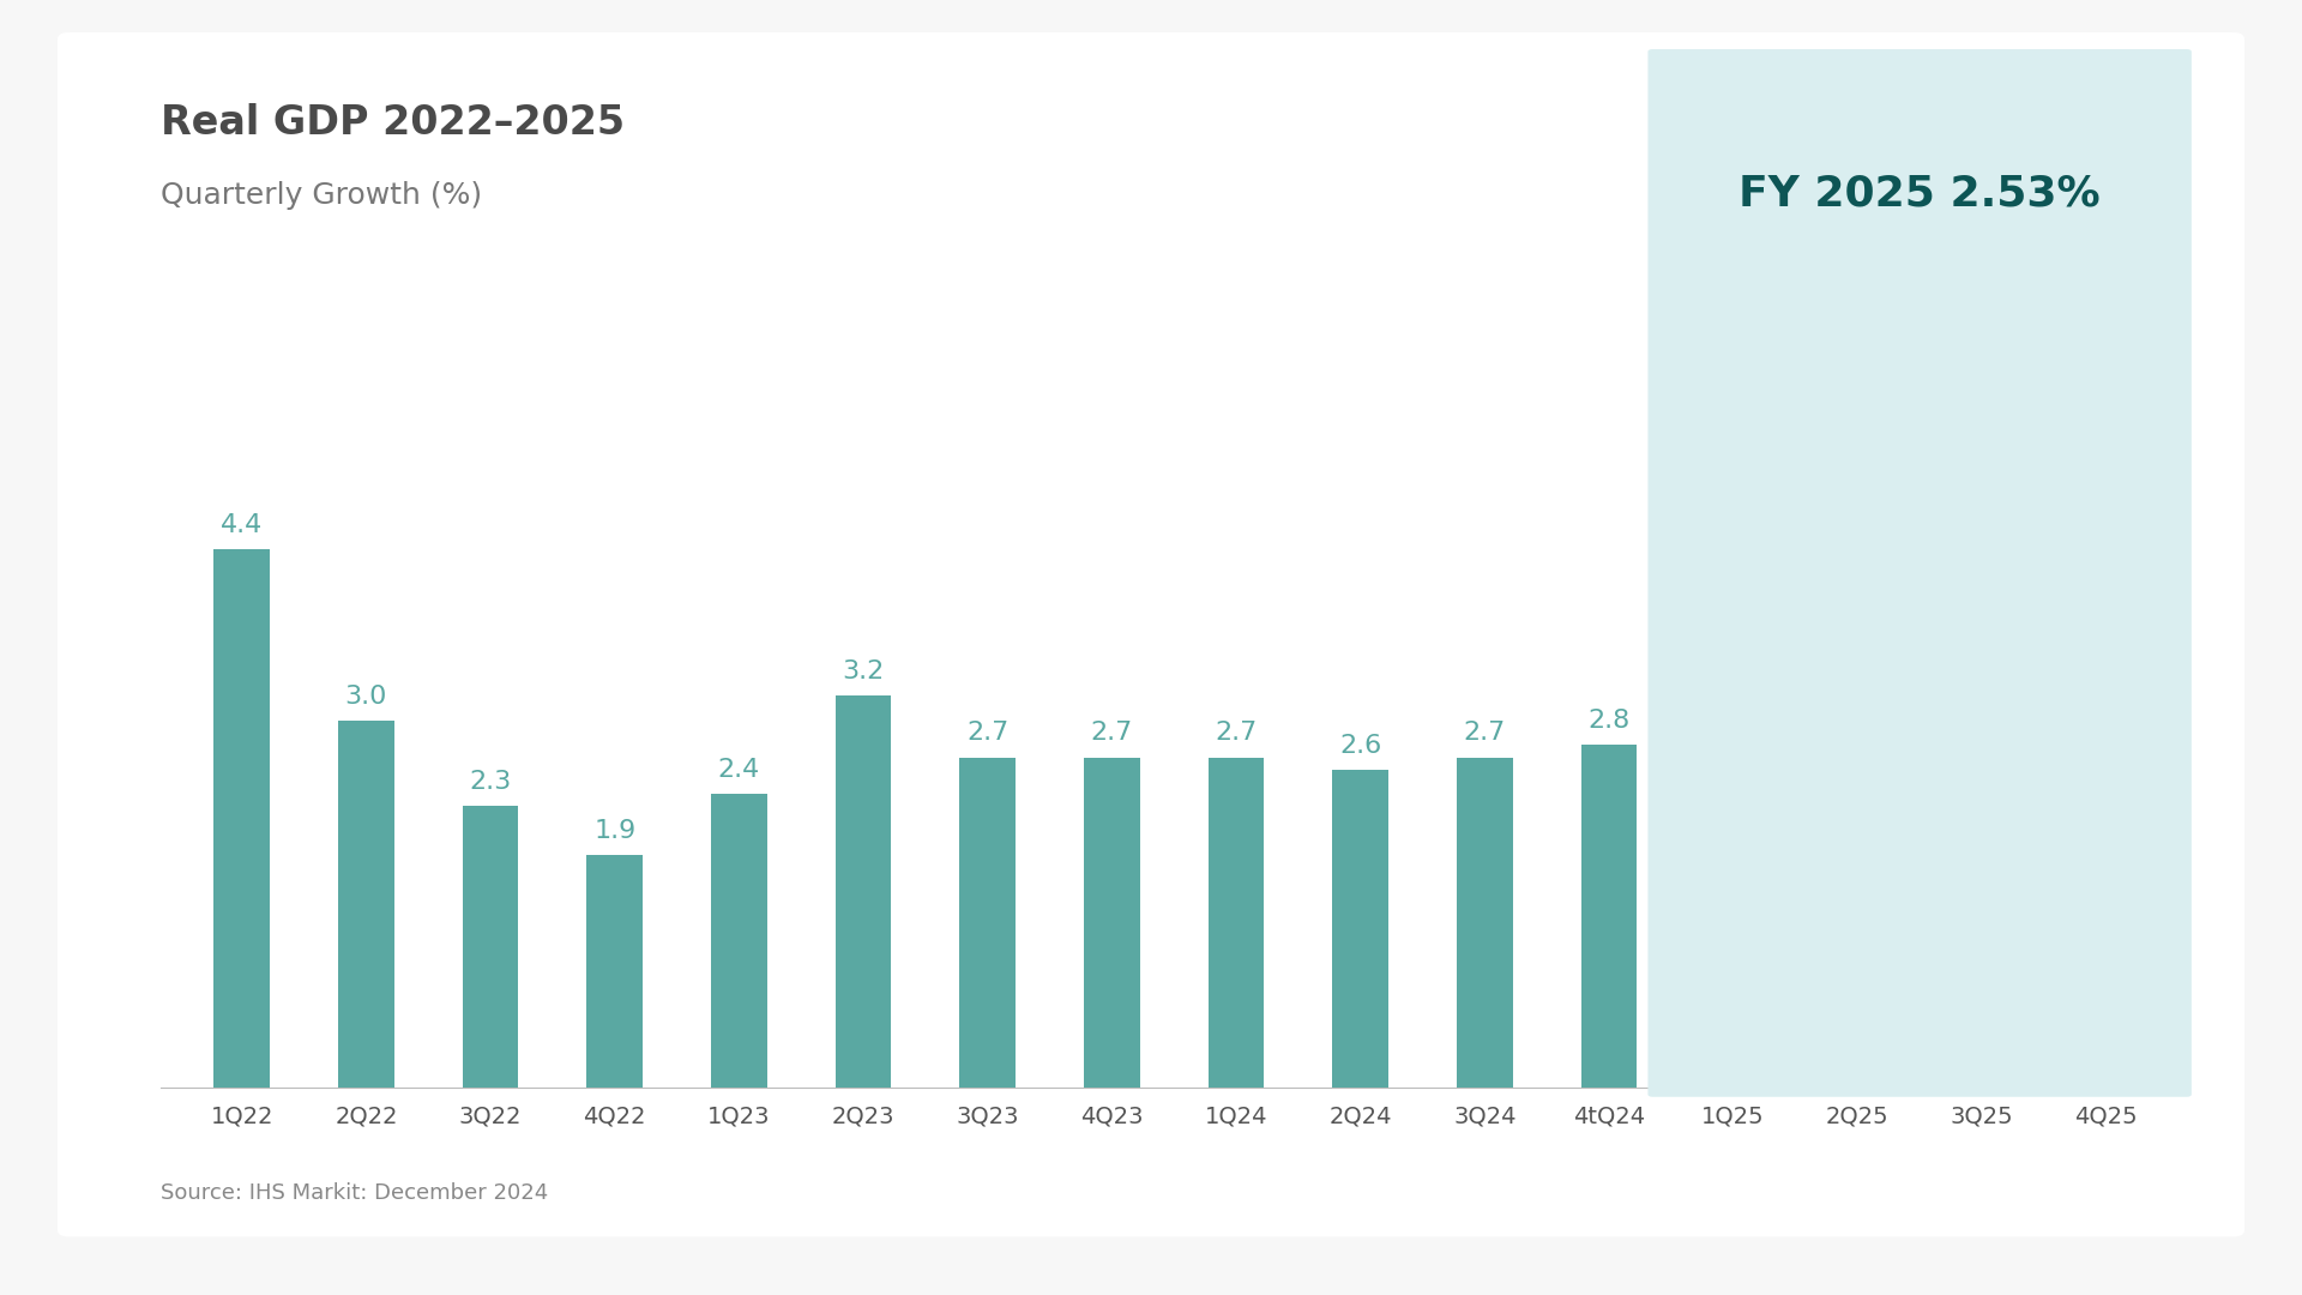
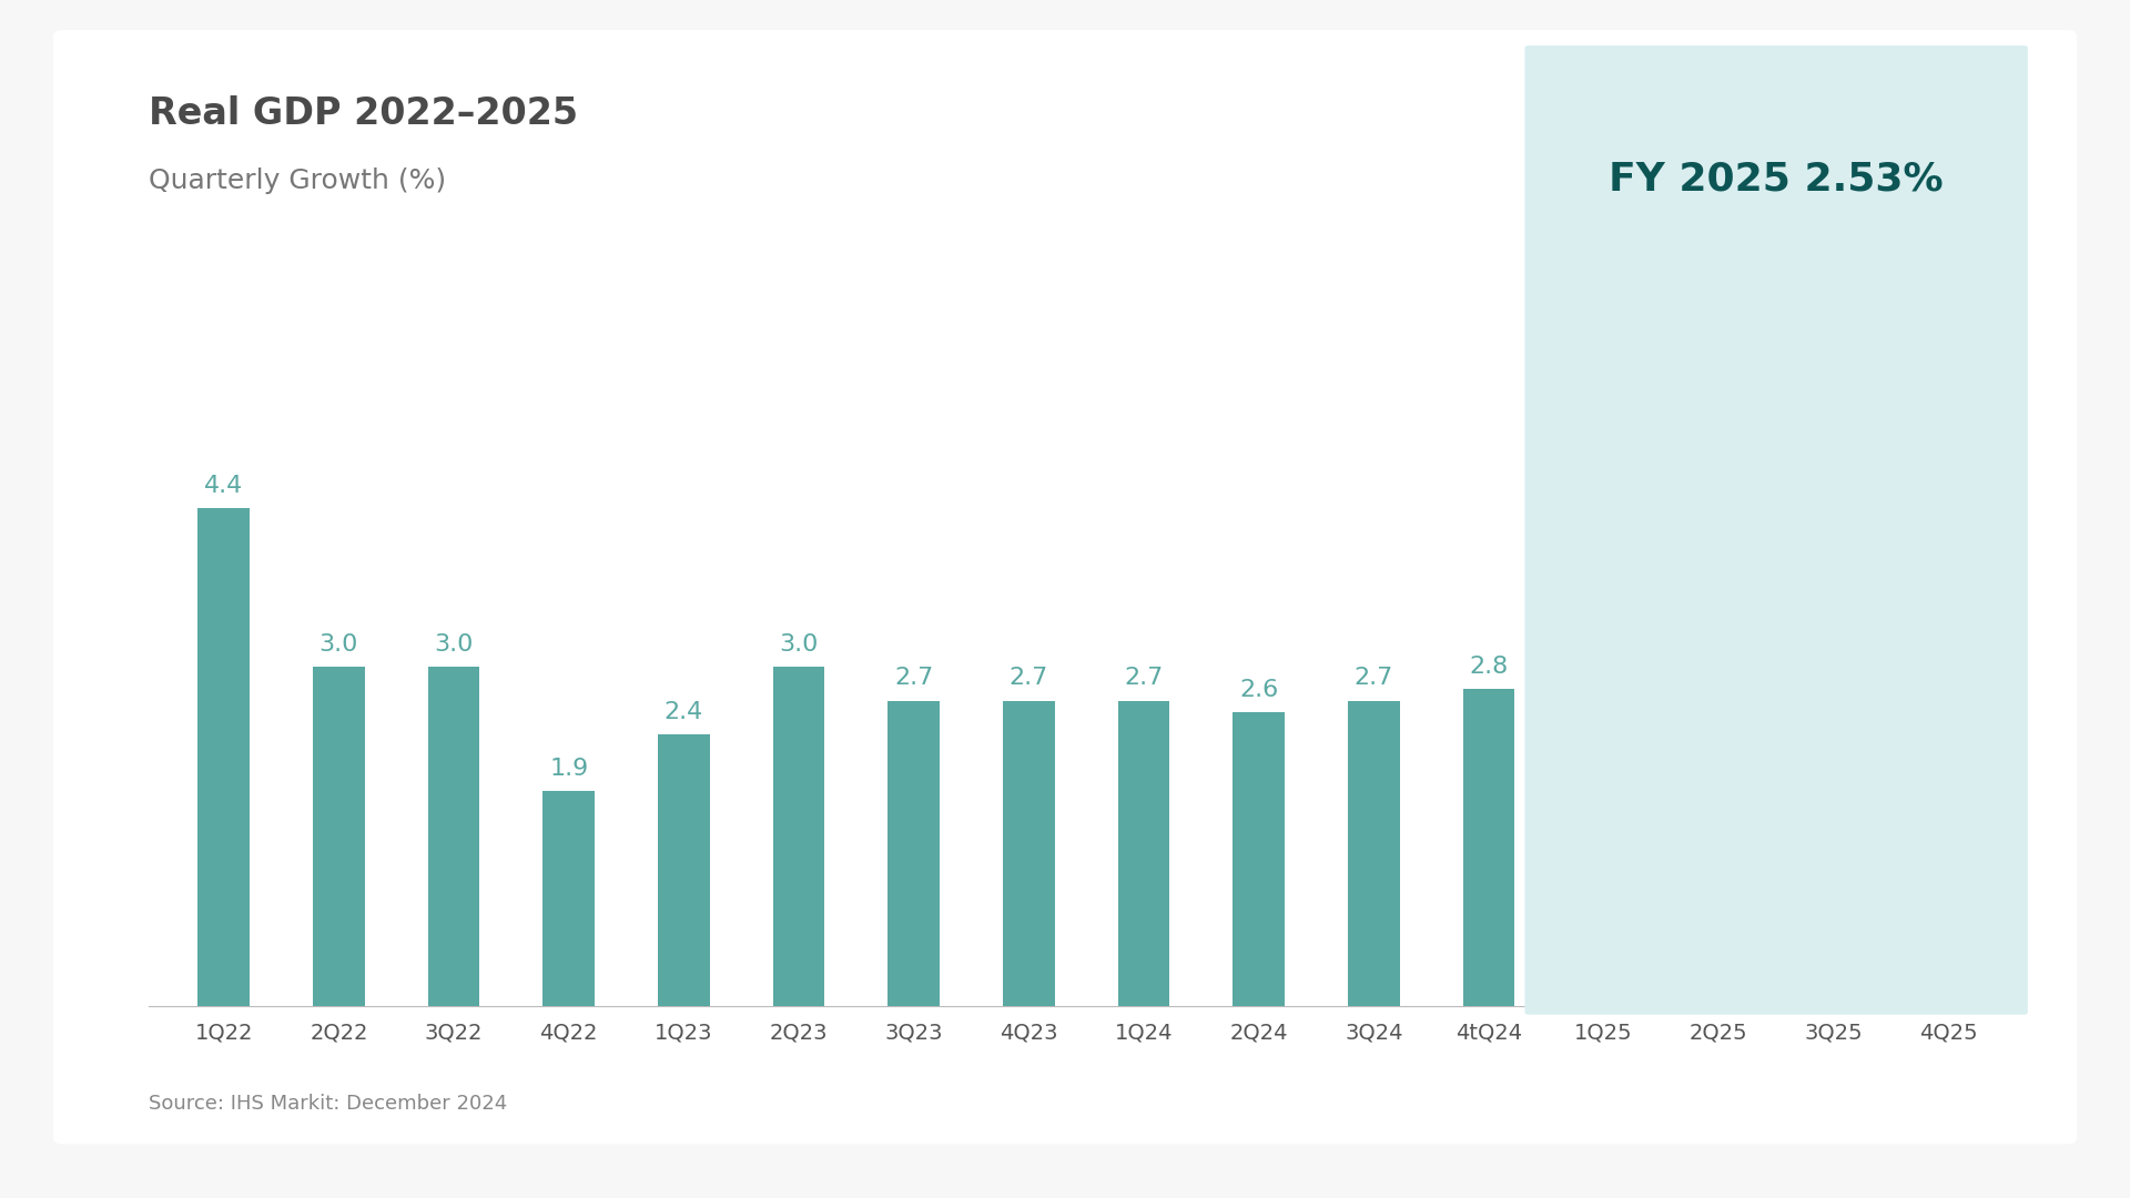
3Q22: 2.3 -> 3.0
2Q23: 3.2 -> 3.0
